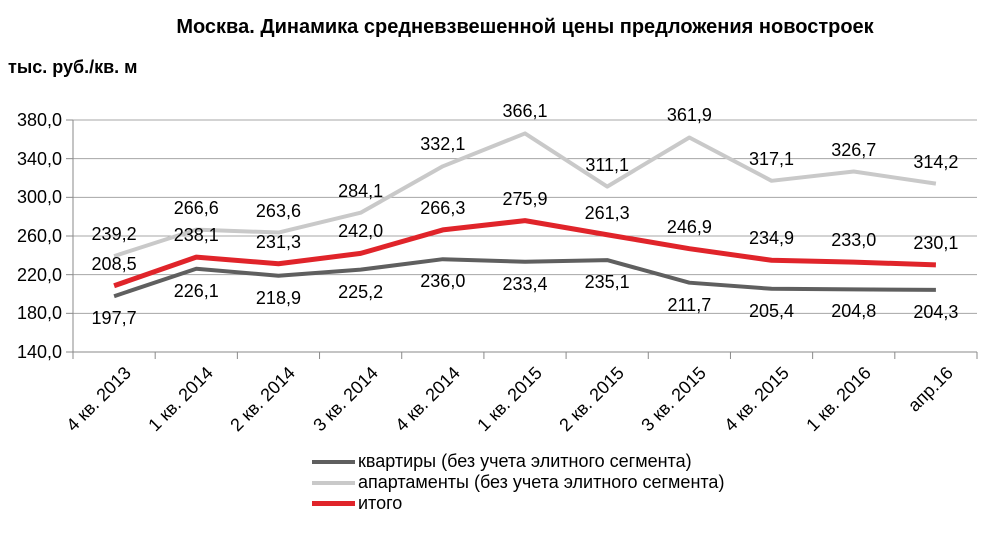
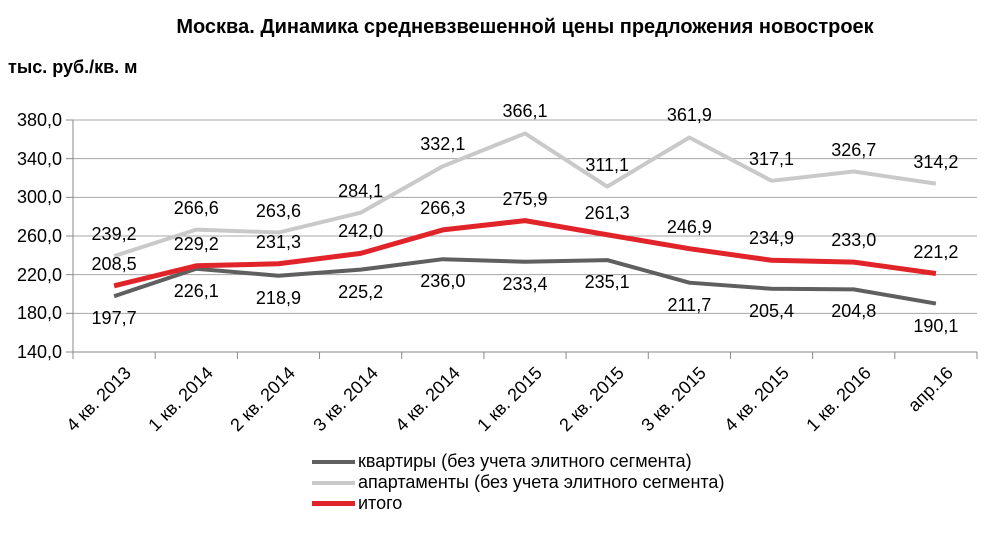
итого/1 кв. 2014: 238,1 -> 229,2
квартиры (без учета элитного сегмента)/апр.16: 204,3 -> 190,1
итого/апр.16: 230,1 -> 221,2
